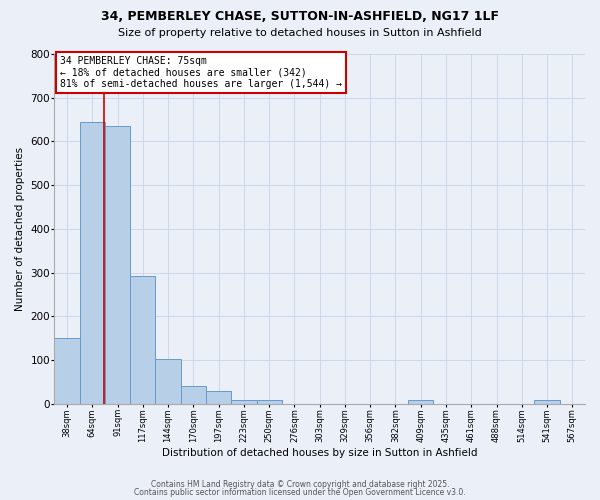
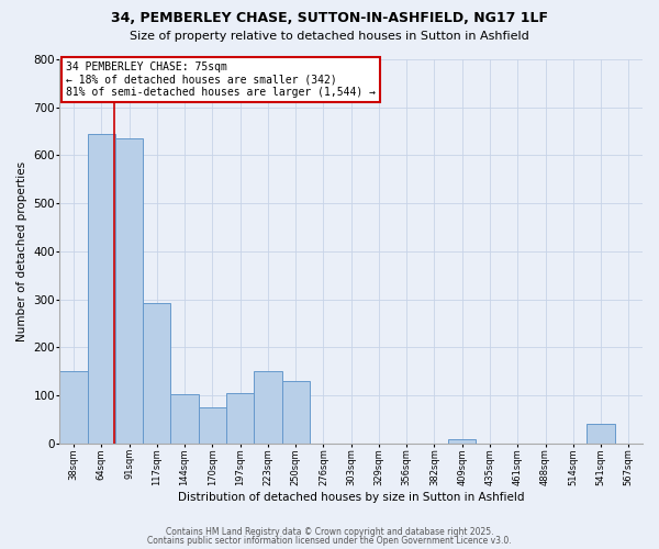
170sqm: 42 -> 75
197sqm: 30 -> 105
223sqm: 10 -> 150
250sqm: 8 -> 130
541sqm: 8 -> 40
